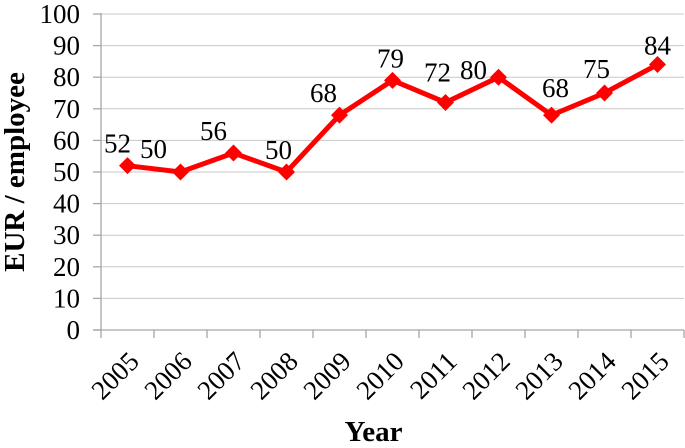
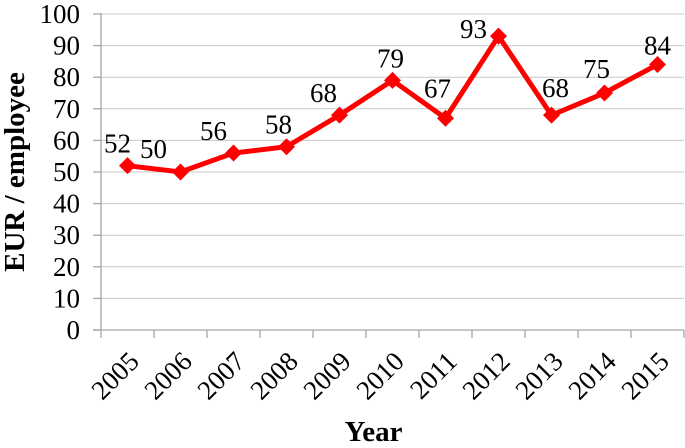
2008: 50 -> 58
2011: 72 -> 67
2012: 80 -> 93
